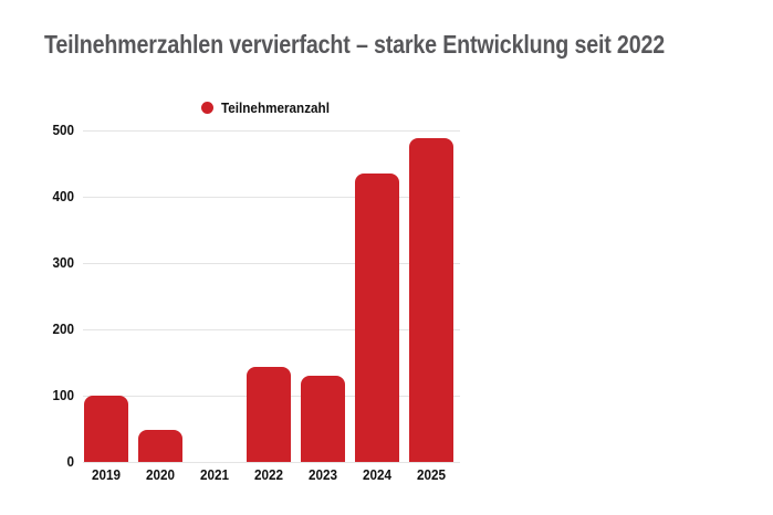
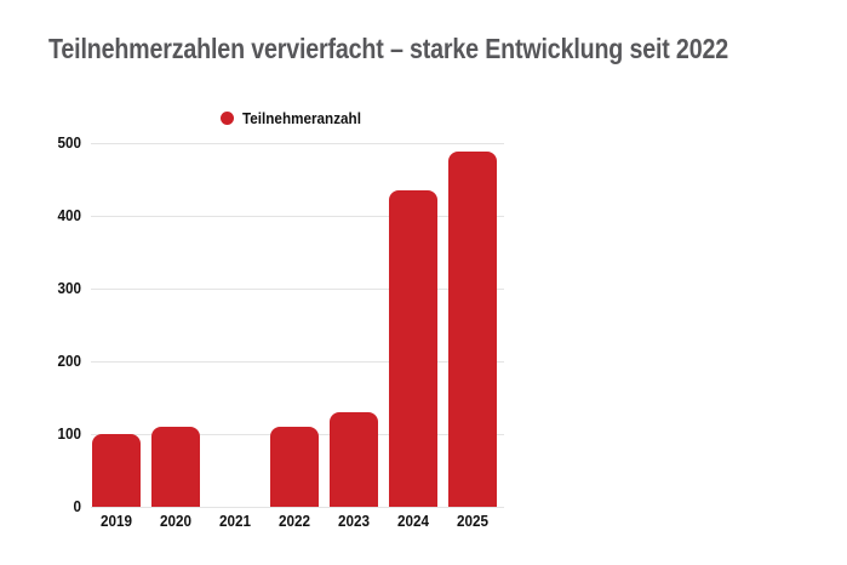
2020: 50 -> 110
2022: 140 -> 110
